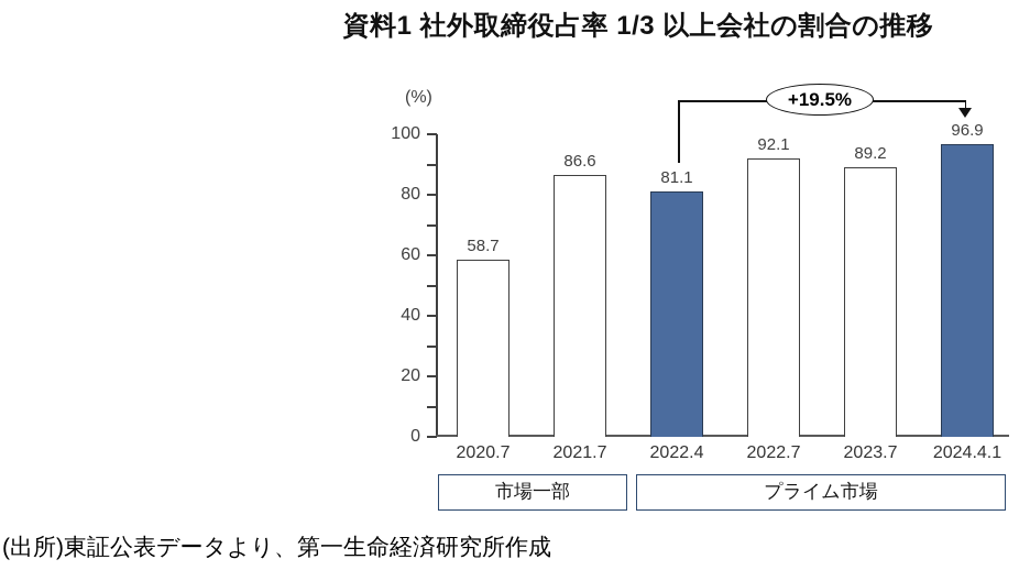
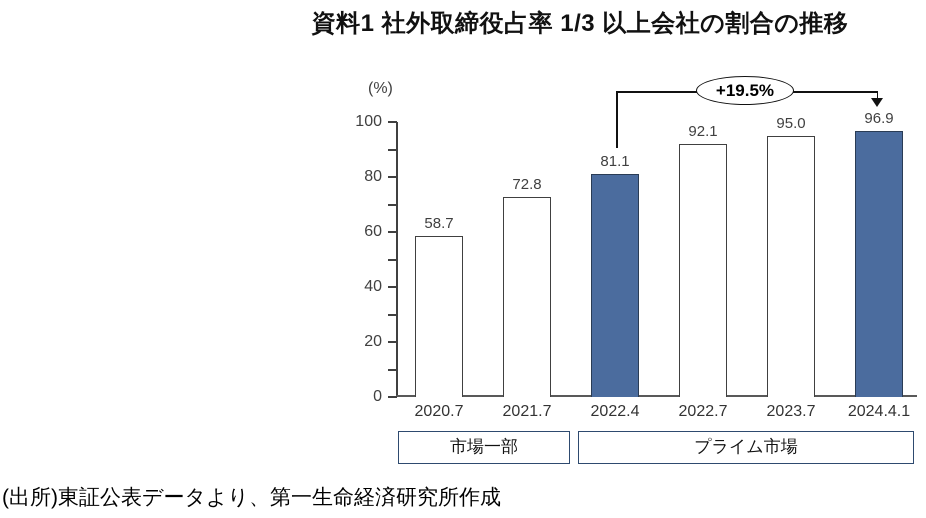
2021.7: 86.6 -> 72.8
2023.7: 89.2 -> 95.0
